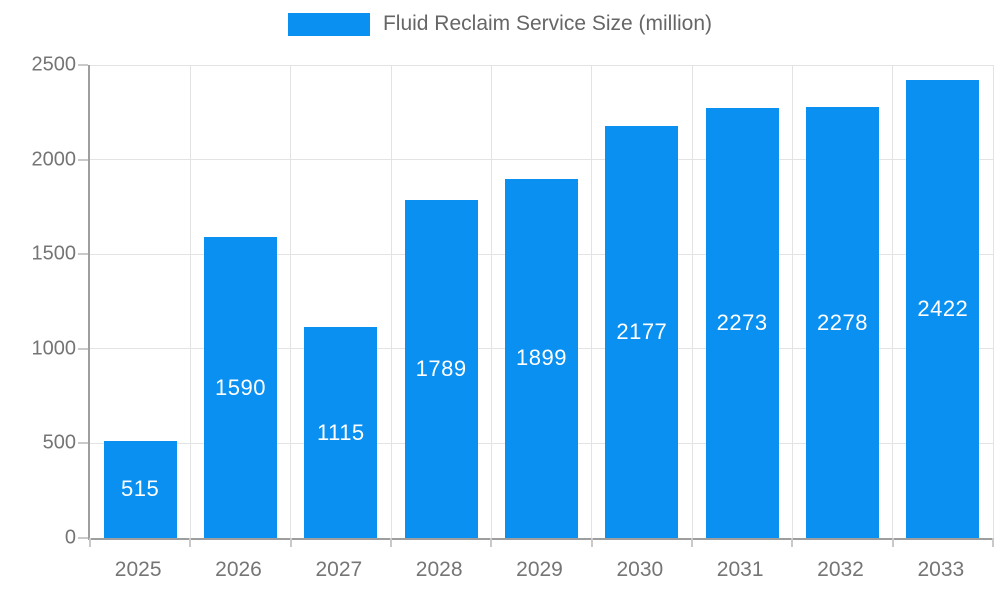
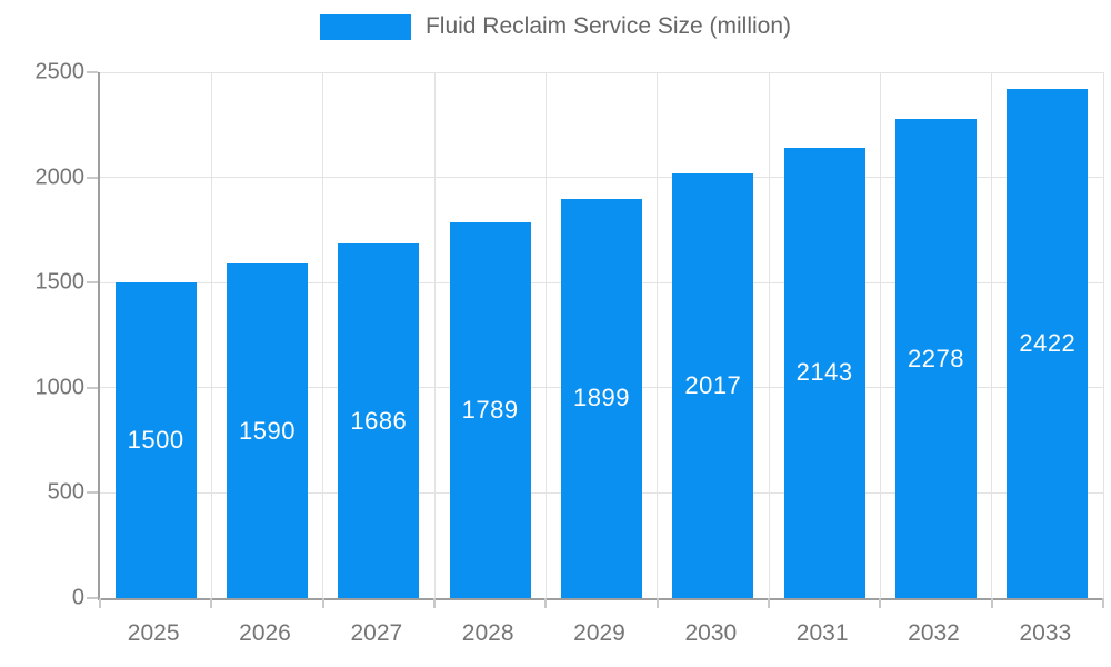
2025: 515 -> 1500
2027: 1115 -> 1686
2030: 2177 -> 2017
2031: 2273 -> 2143
